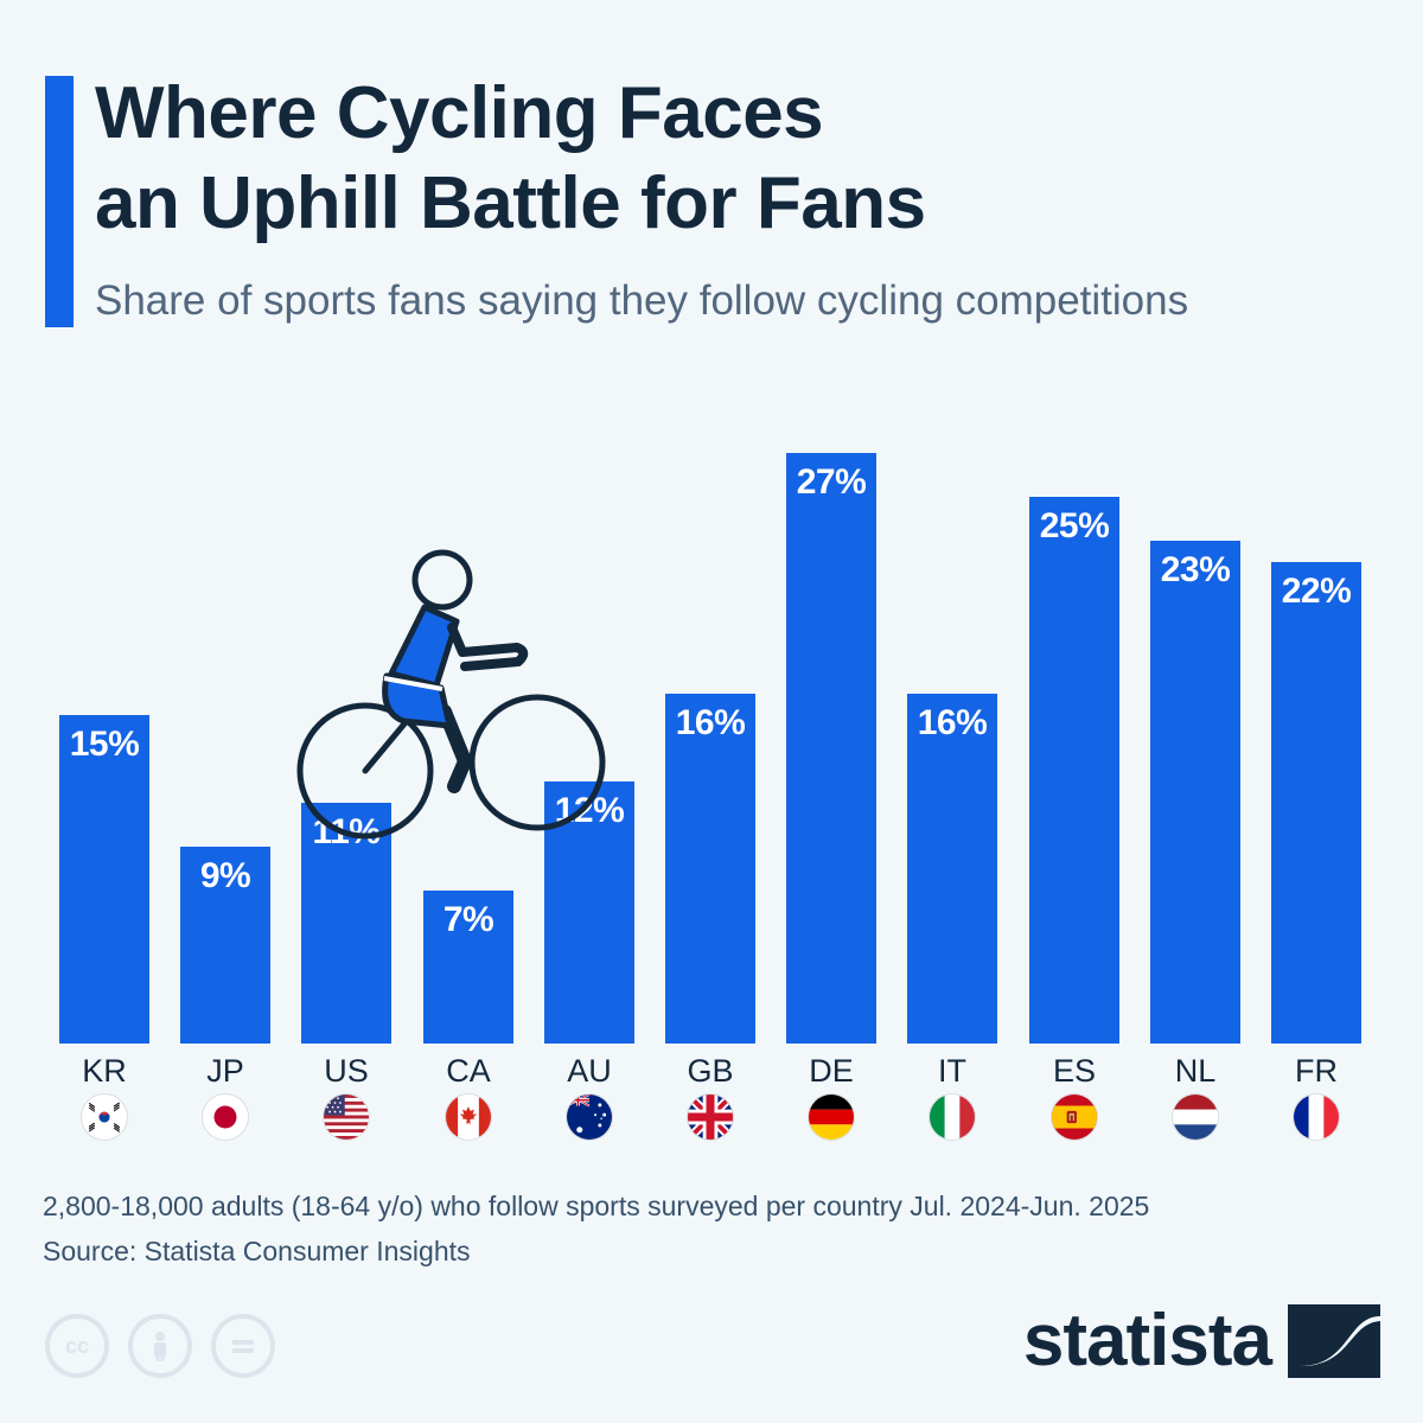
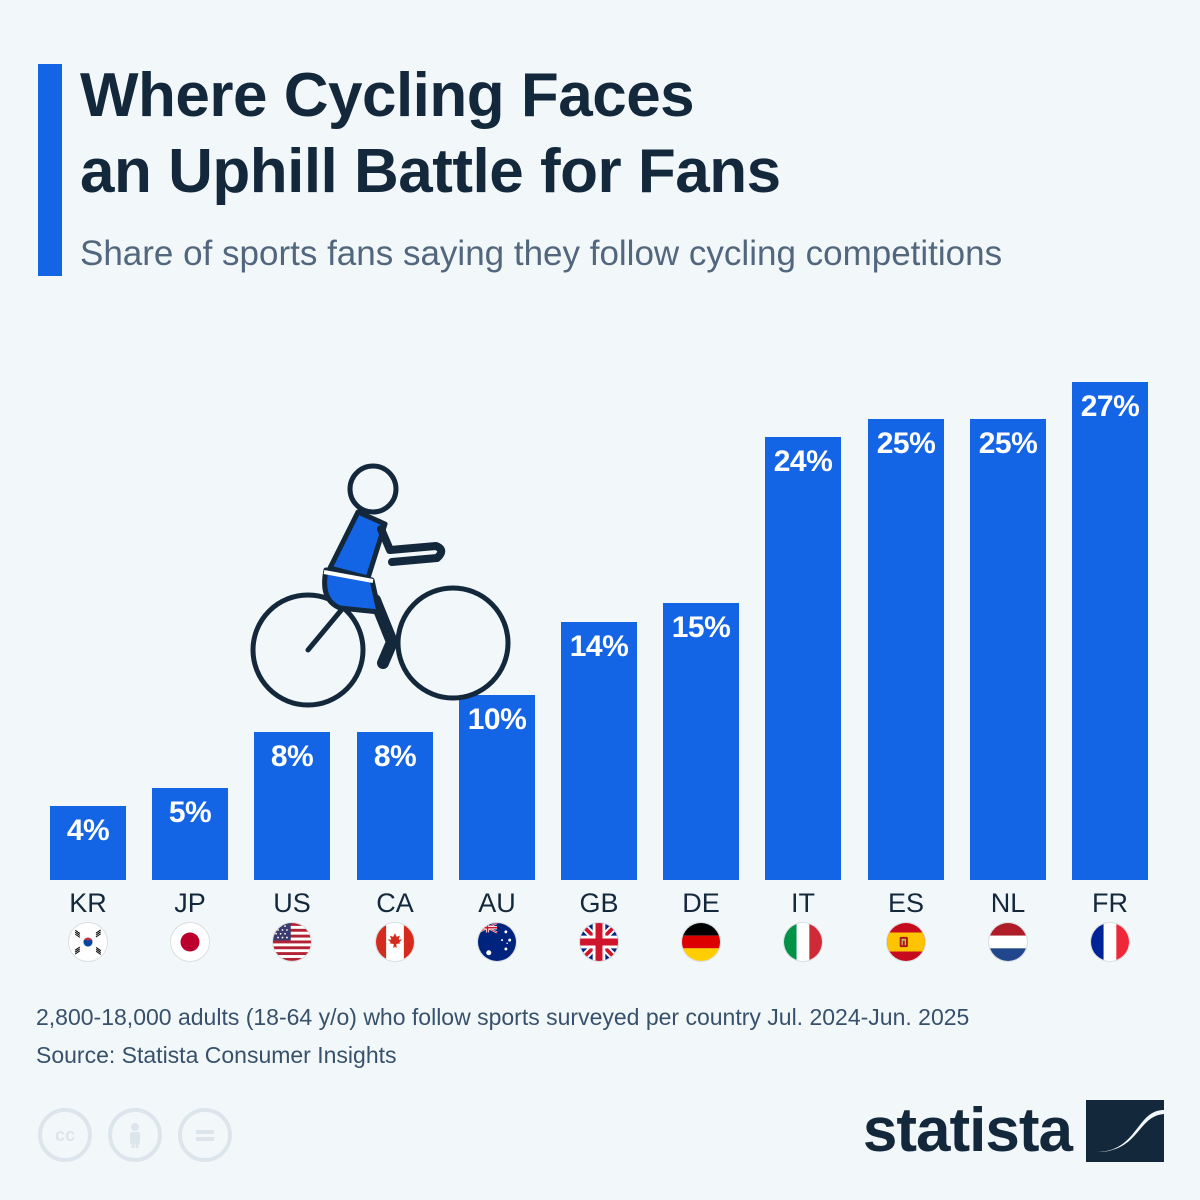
KR: 15% -> 4%
JP: 9% -> 5%
US: 11% -> 8%
CA: 7% -> 8%
AU: 12% -> 10%
GB: 16% -> 14%
DE: 27% -> 15%
IT: 16% -> 24%
NL: 23% -> 25%
FR: 22% -> 27%
